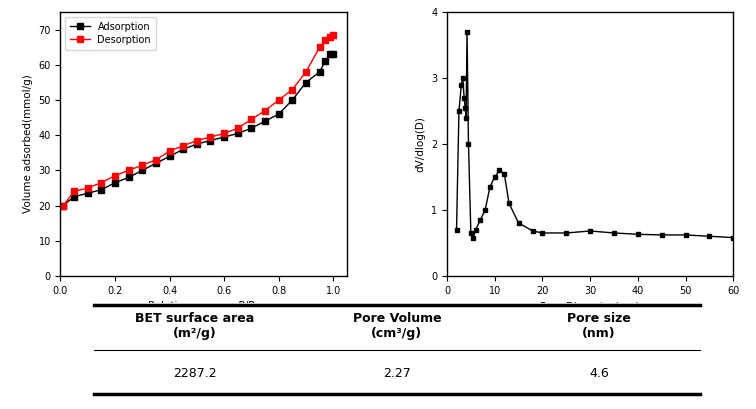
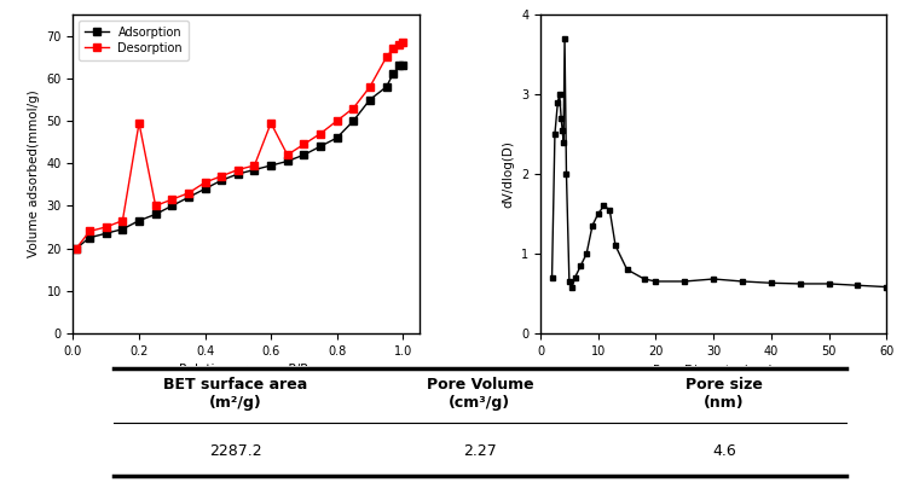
Desorption/0.2: 28.5 -> 49.5
Desorption/0.6: 40.5 -> 49.5
